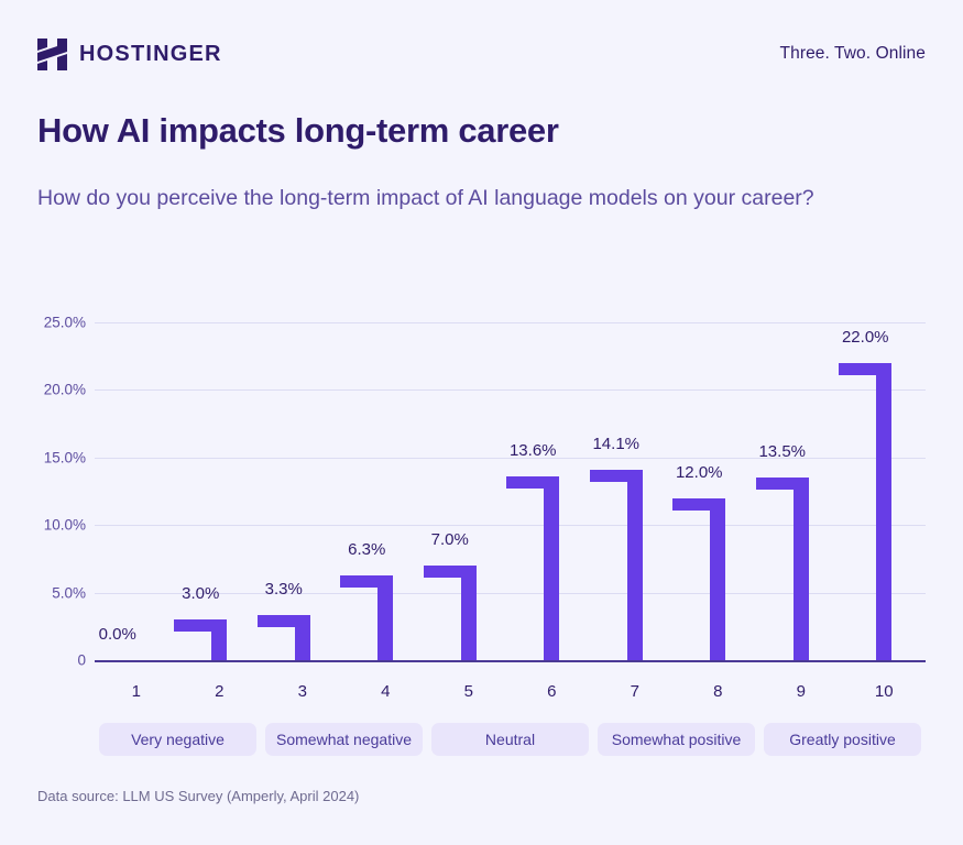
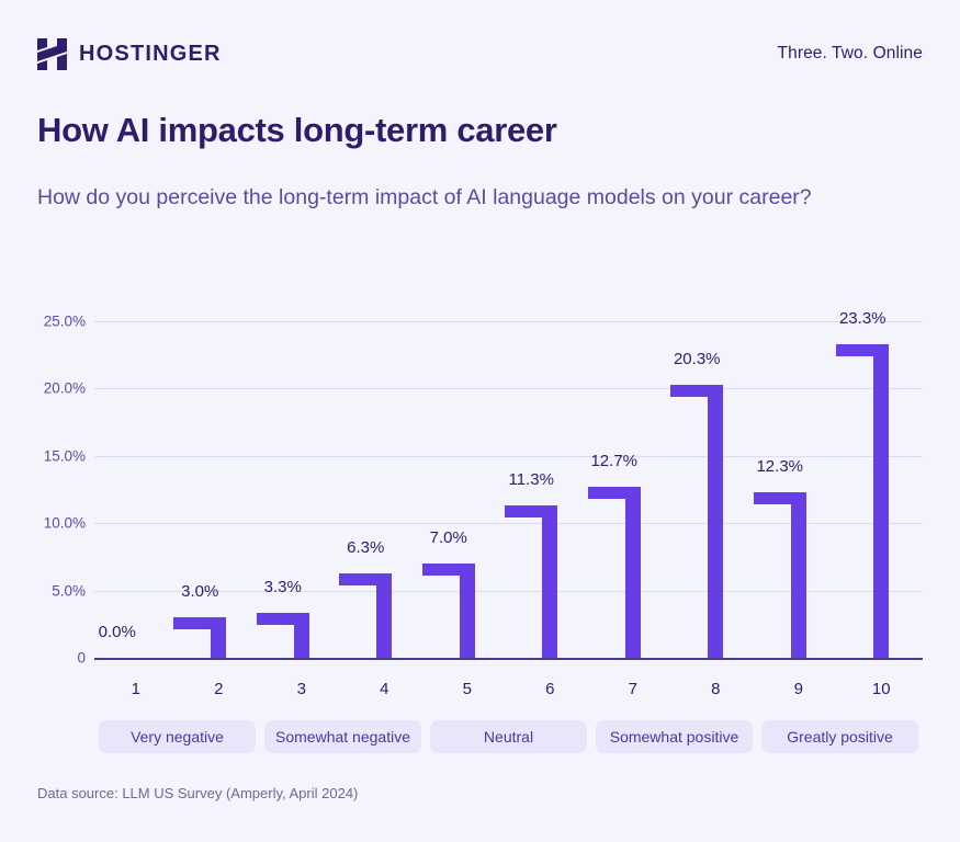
6: 13.6% -> 11.3%
7: 14.1% -> 12.7%
8: 12.0% -> 20.3%
9: 13.5% -> 12.3%
10: 22.0% -> 23.3%
